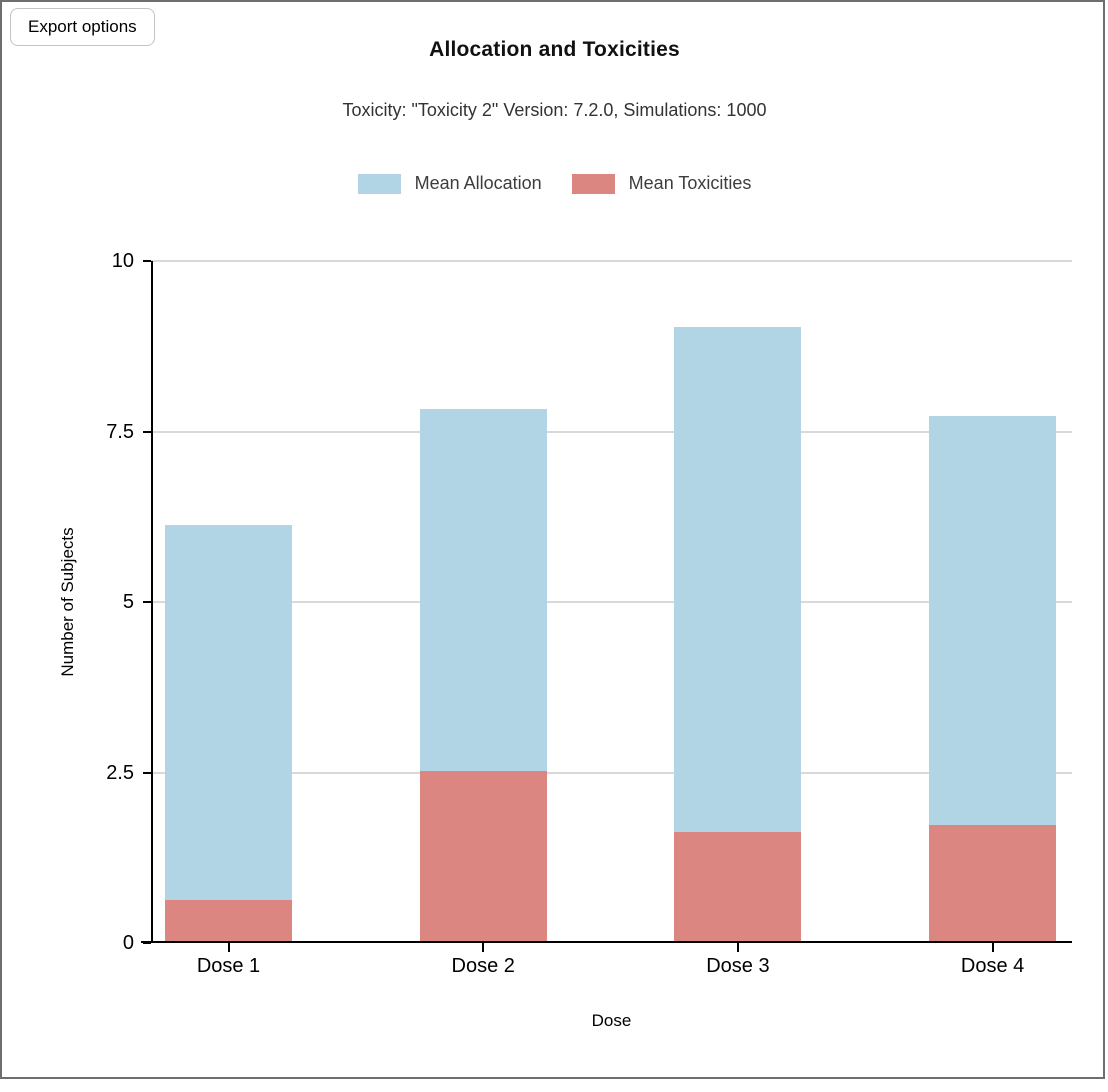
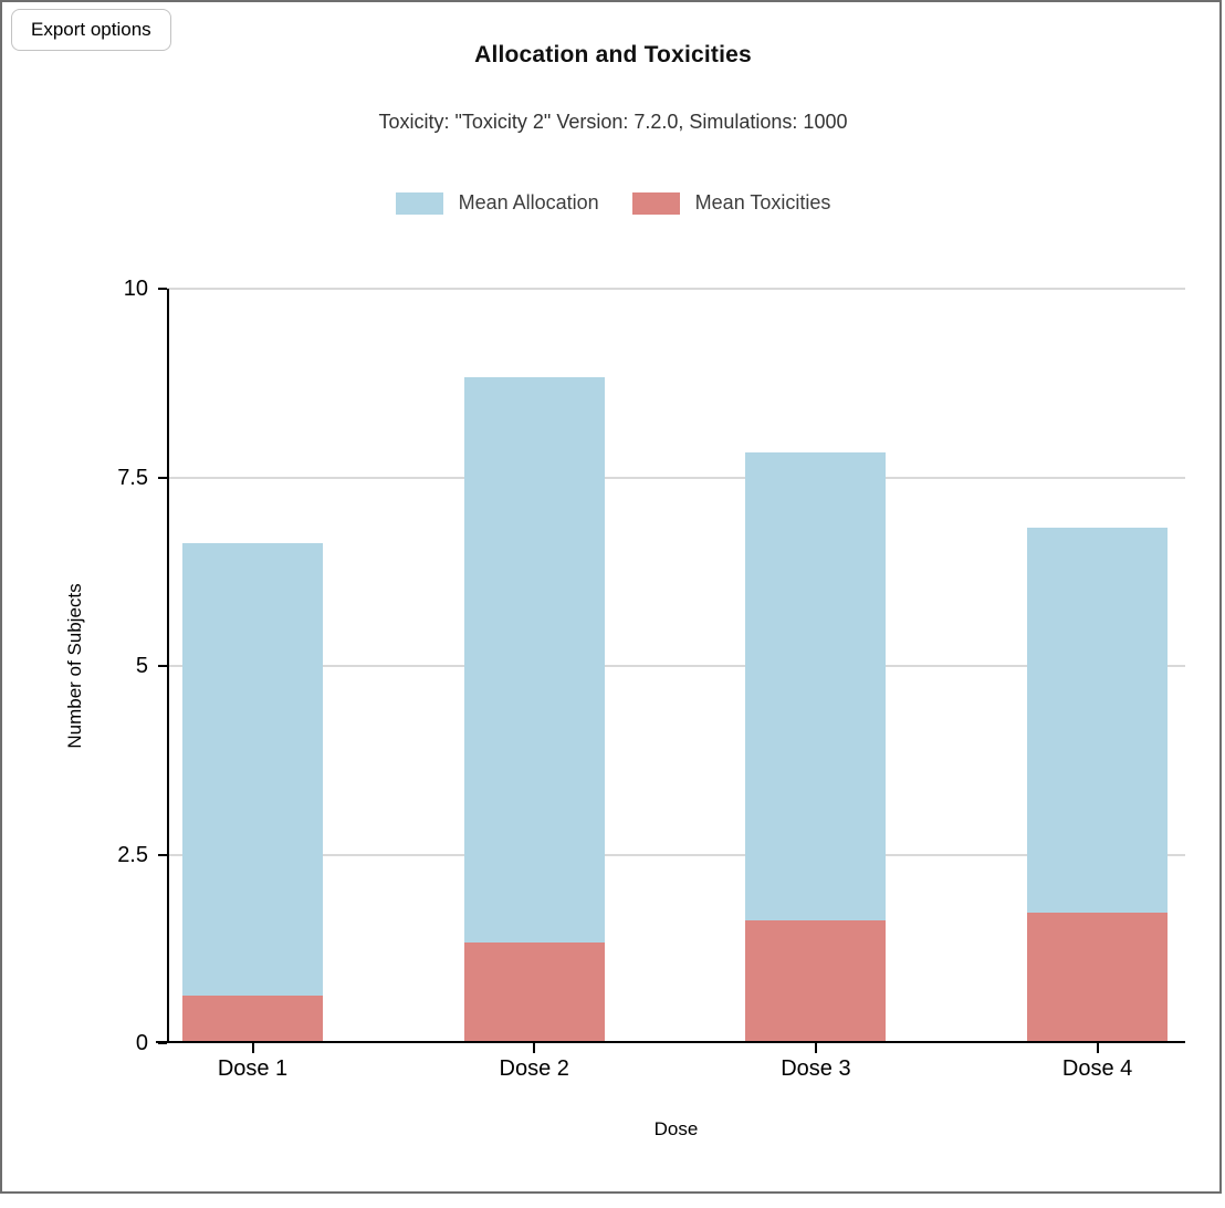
Mean Allocation/Dose 1: 6.1 -> 6.6
Mean Allocation/Dose 2: 7.8 -> 8.8
Mean Toxicities/Dose 2: 2.5 -> 1.3
Mean Allocation/Dose 3: 9.0 -> 7.8
Mean Allocation/Dose 4: 7.7 -> 6.8
